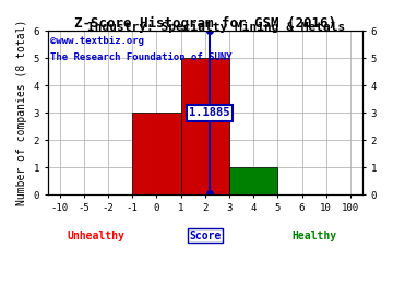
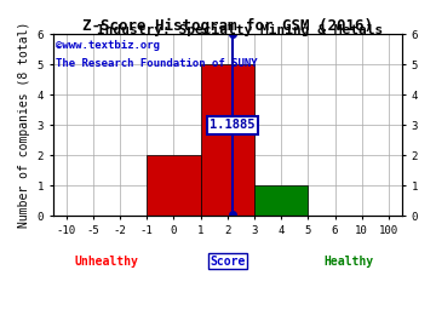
0: 3 -> 2
